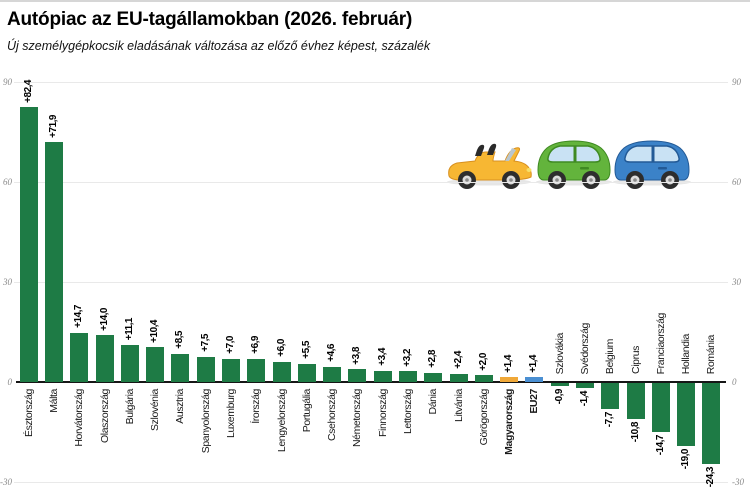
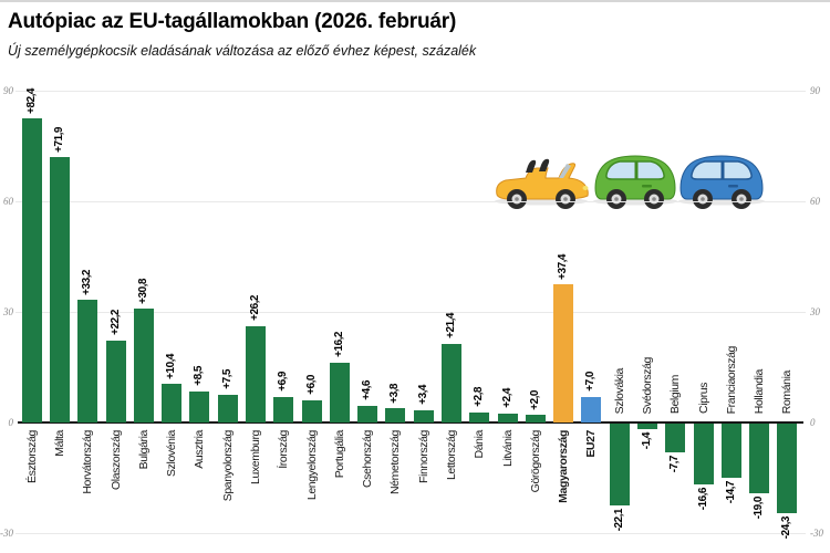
Horvátország: +14,7 -> +33,2
Olaszország: +14,0 -> +22,2
Bulgária: +11,1 -> +30,8
Luxemburg: +7,0 -> +26,2
Portugália: +5,5 -> +16,2
Lettország: +3,2 -> +21,4
Magyarország: +1,4 -> +37,4
EU27: +1,4 -> +7,0
Szlovákia: -0,9 -> -22,1
Ciprus: -10,8 -> -16,6
